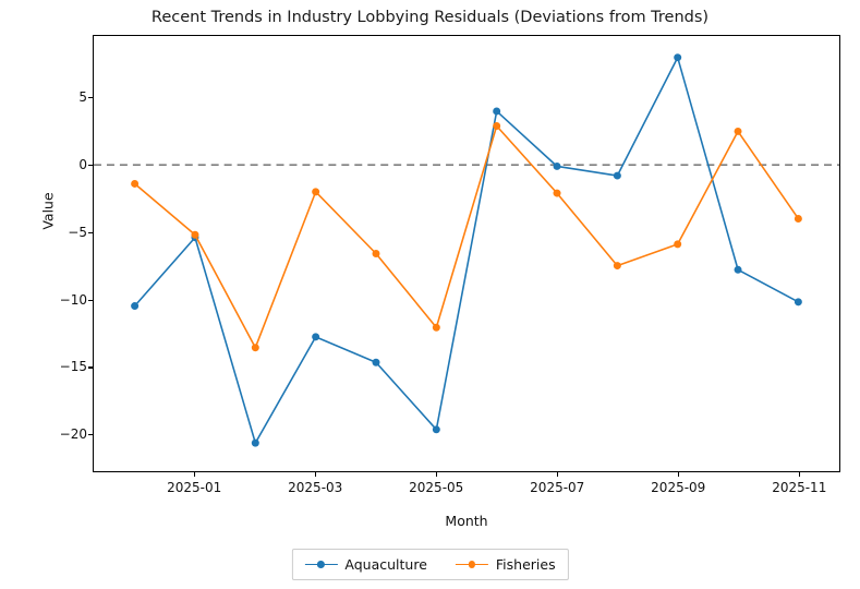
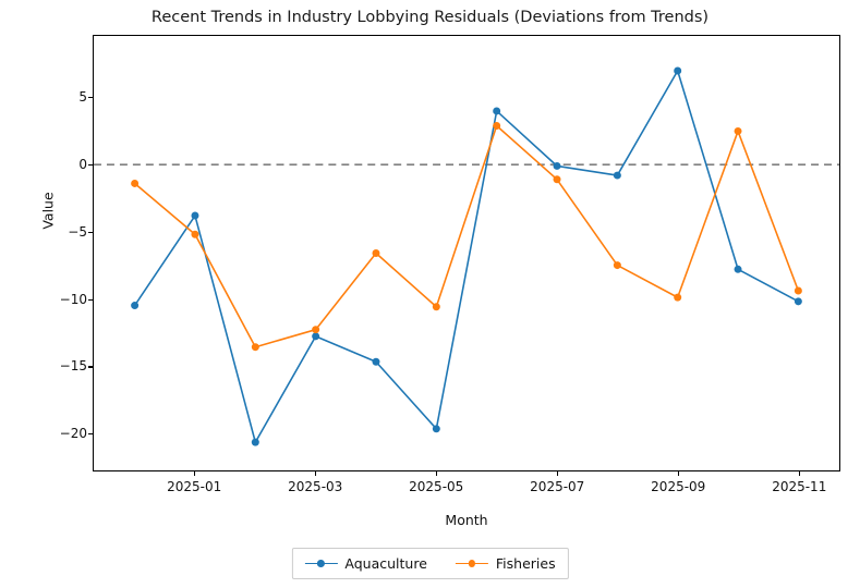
Aquaculture/2025-01: -5.4 -> -3.8
Fisheries/2025-03: -2.0 -> -12.3
Fisheries/2025-05: -12.1 -> -10.6
Fisheries/2025-07: -2.1 -> -1.1
Aquaculture/2025-09: 8.0 -> 7.0
Fisheries/2025-09: -5.9 -> -9.9
Fisheries/2025-11: -4.0 -> -9.4
